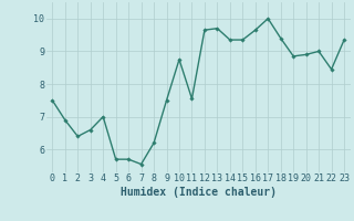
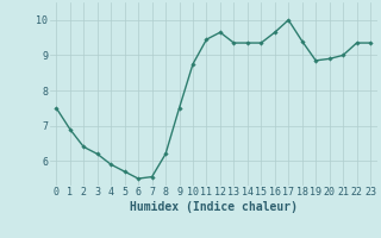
3: 6.60 -> 6.20
4: 7.00 -> 5.90
6: 5.70 -> 5.50
11: 7.55 -> 9.45
13: 9.70 -> 9.35
22: 8.45 -> 9.35
